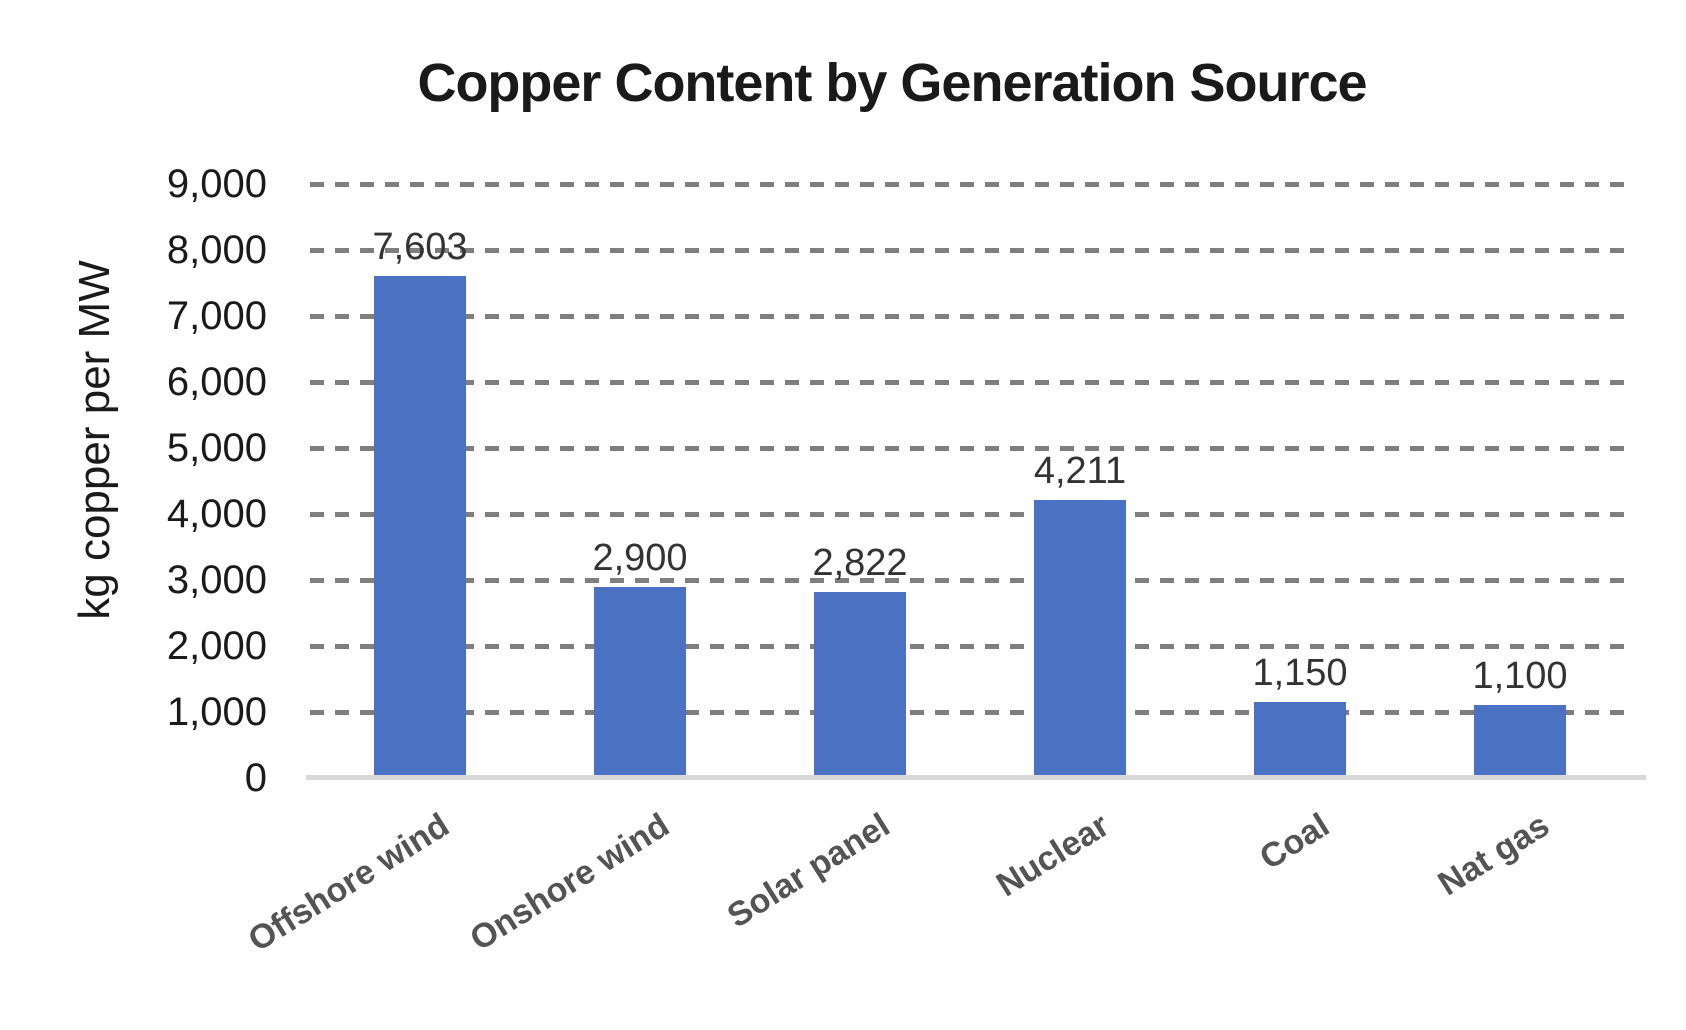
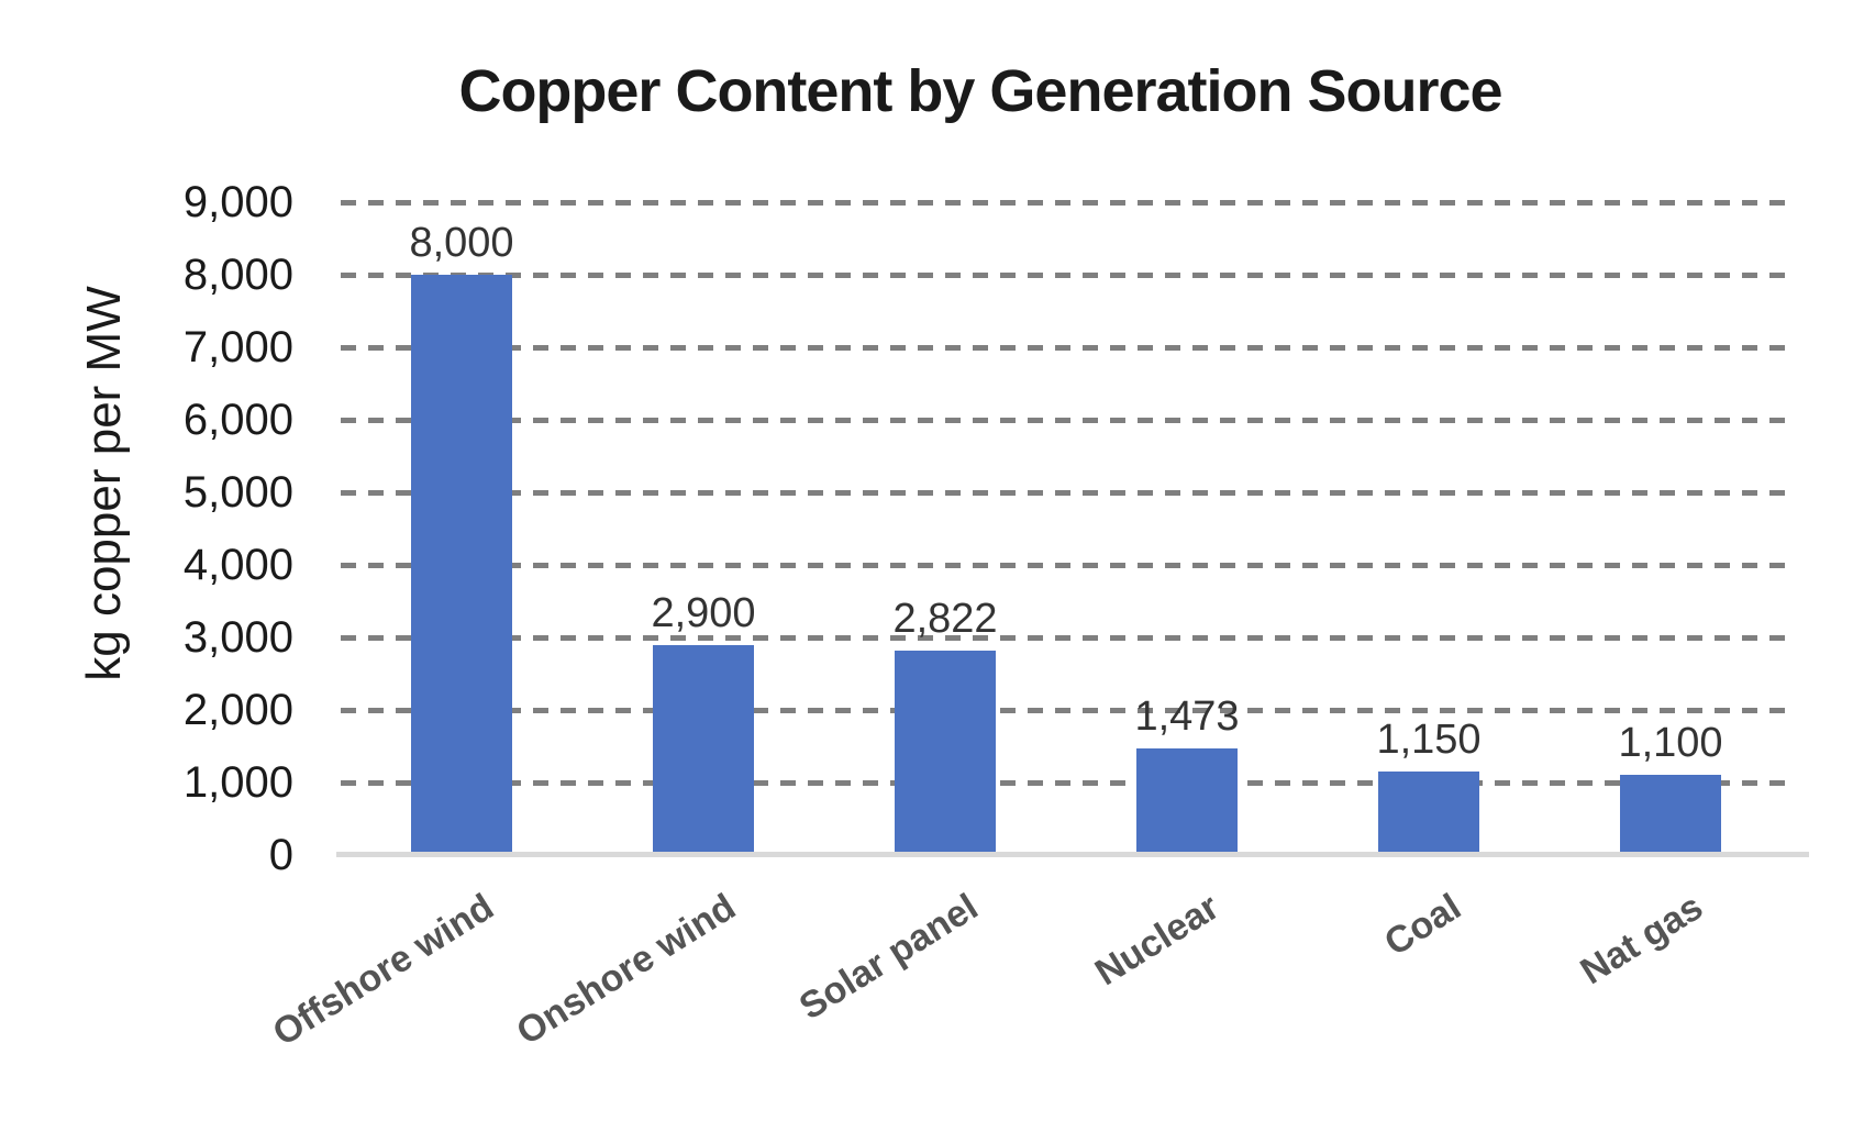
Offshore wind: 7,603 -> 8,000
Nuclear: 4,211 -> 1,473
